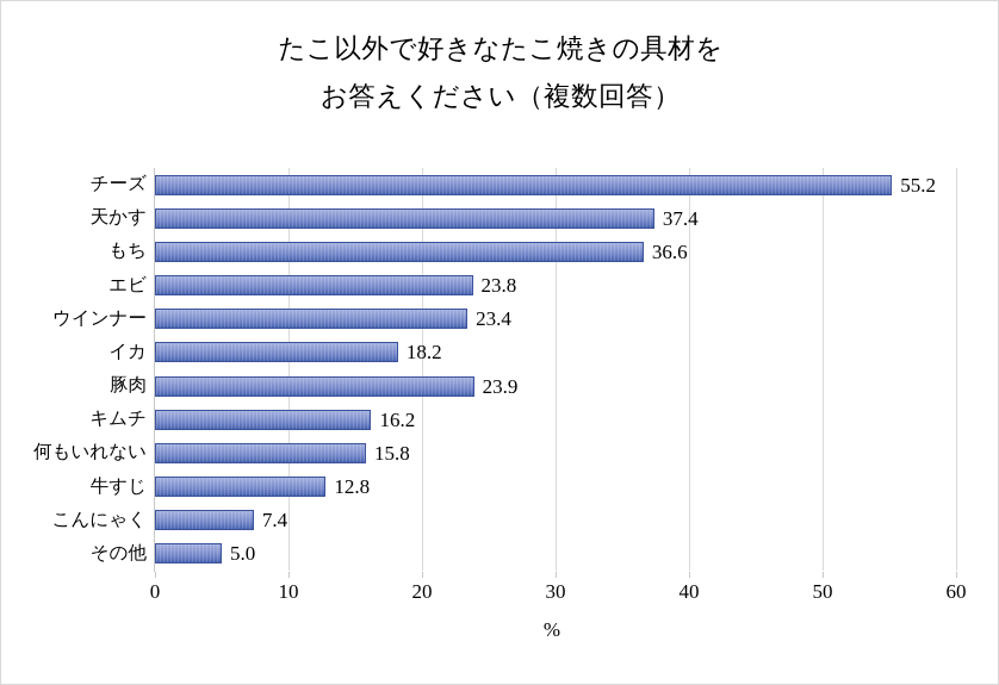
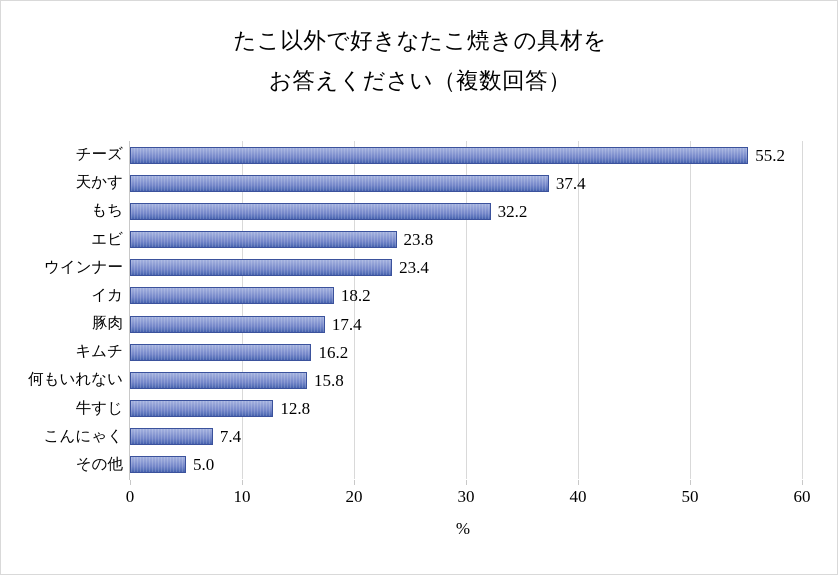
もち: 36.6 -> 32.2
豚肉: 23.9 -> 17.4
